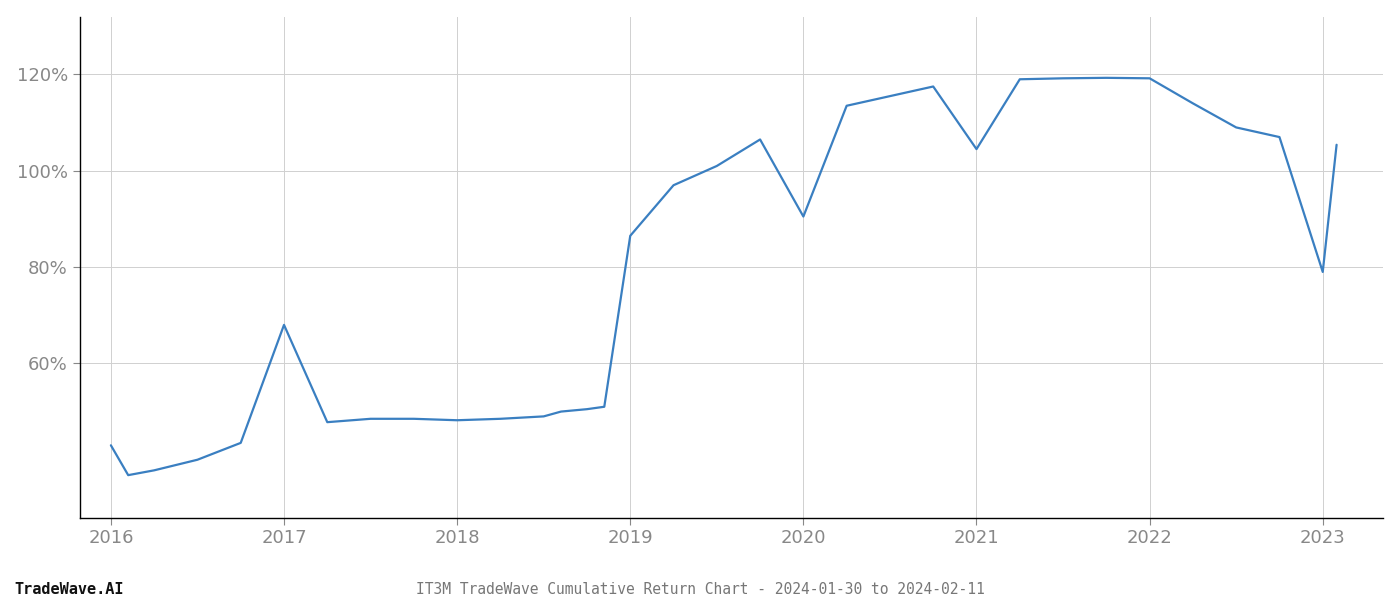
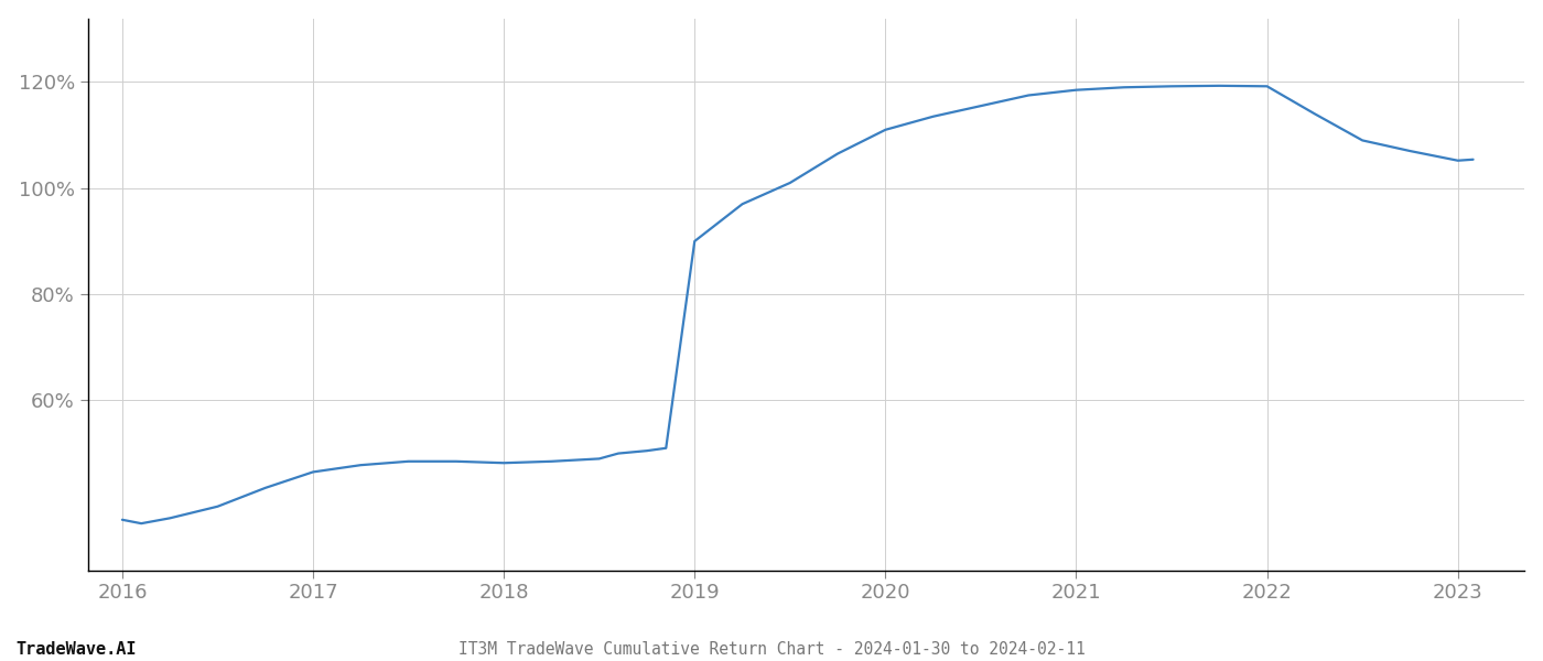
2016: 43.0% -> 37.5%
2017: 68.0% -> 46.5%
2019: 86.5% -> 90.0%
2020: 90.5% -> 111.0%
2021: 104.5% -> 118.5%
2023: 79.0% -> 105.2%
